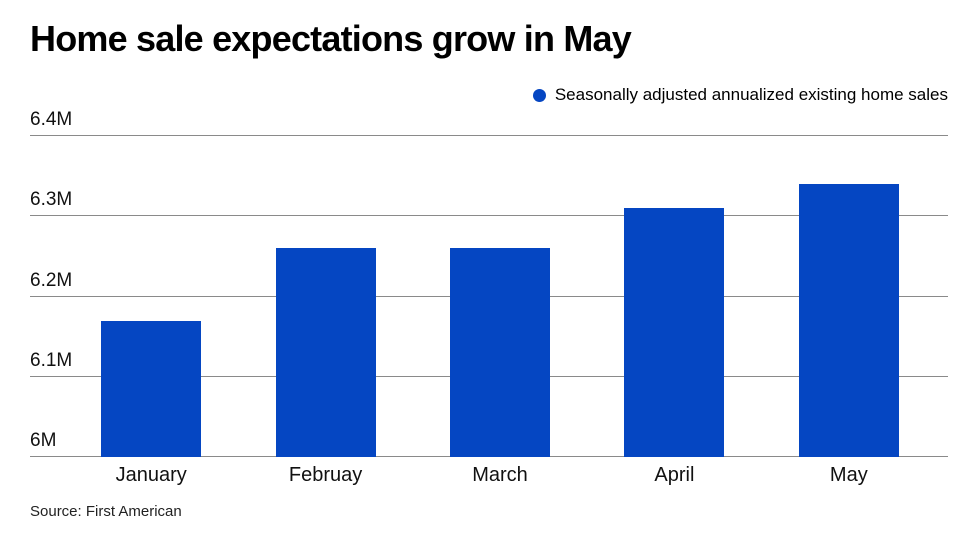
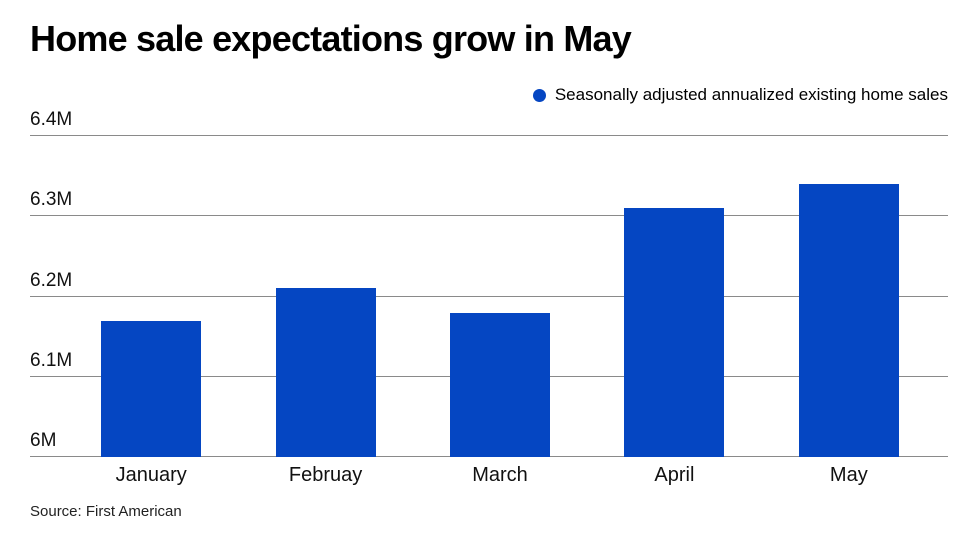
Februay: 6.26M -> 6.21M
March: 6.26M -> 6.18M
